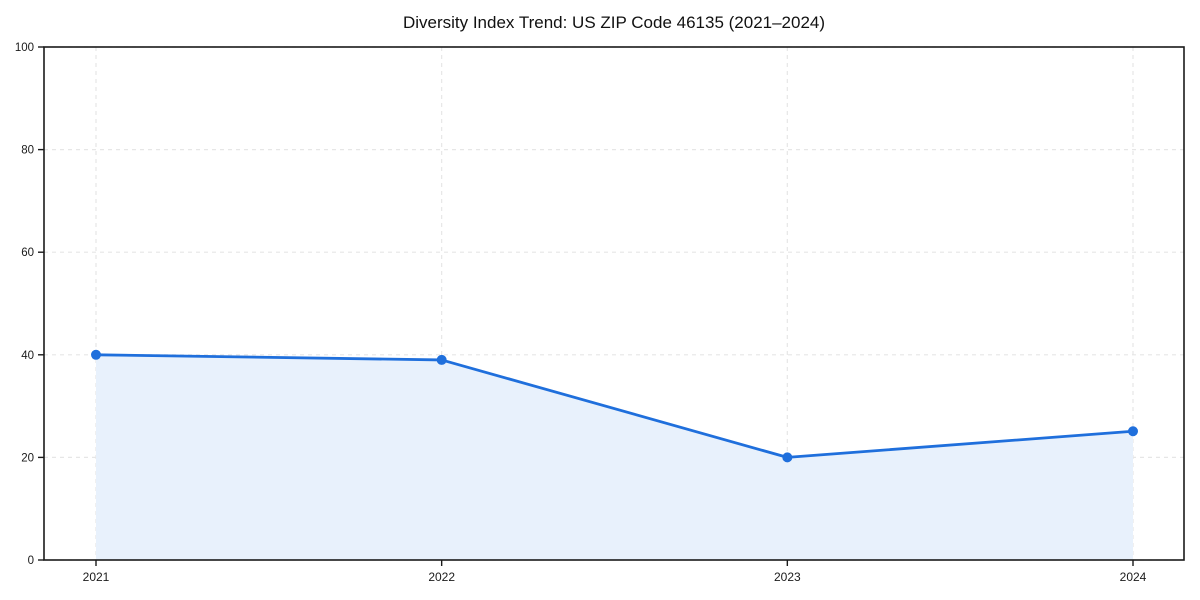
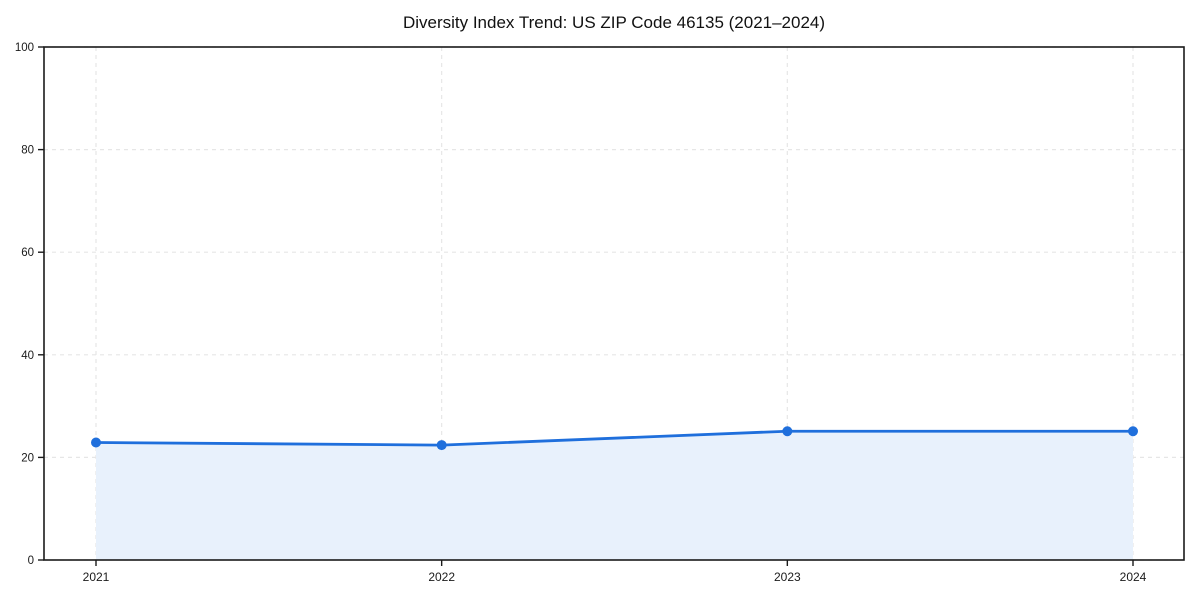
2021: 40 -> 23
2022: 39 -> 22
2023: 20 -> 25
